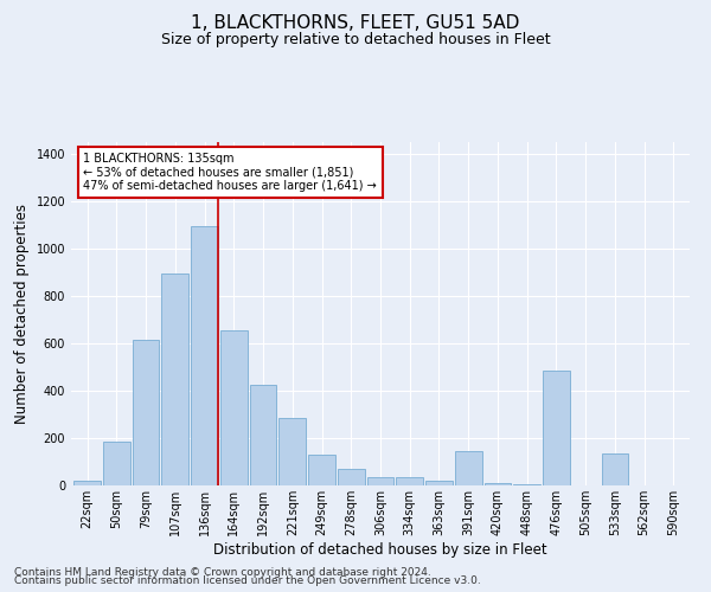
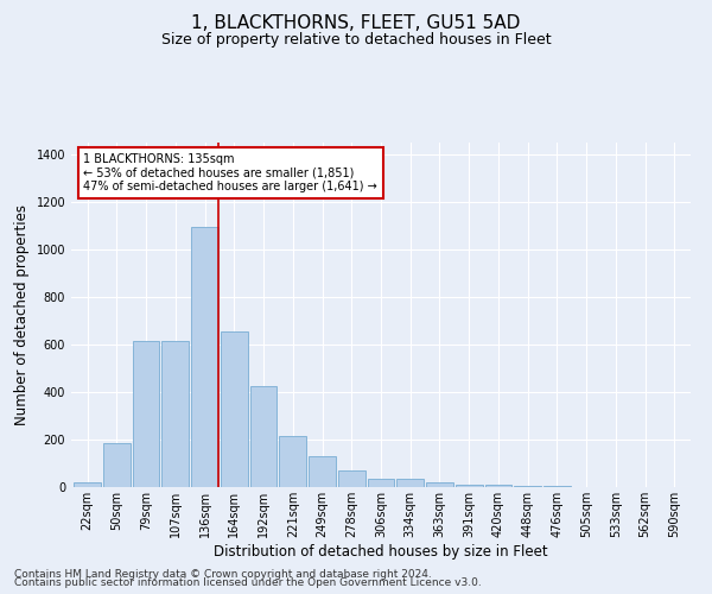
107sqm: 895 -> 615
221sqm: 285 -> 215
391sqm: 145 -> 12
476sqm: 485 -> 5
533sqm: 135 -> 2
